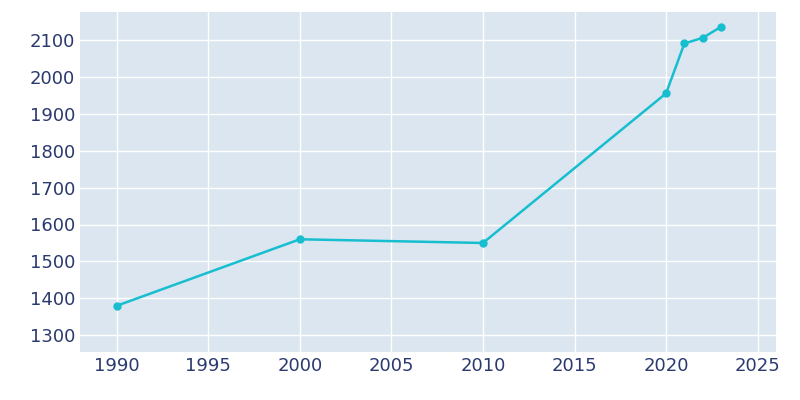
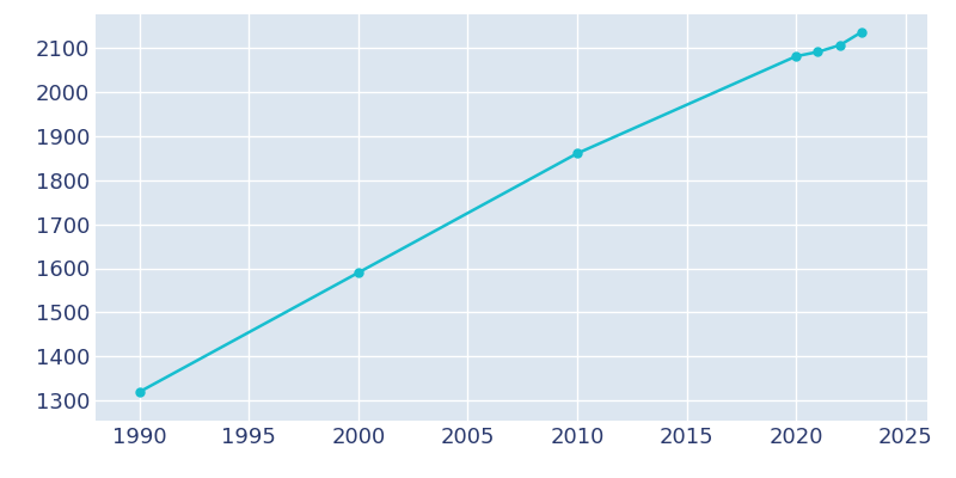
1990: 1380 -> 1320
2000: 1560 -> 1590
2010: 1550 -> 1860
2020: 1955 -> 2080
